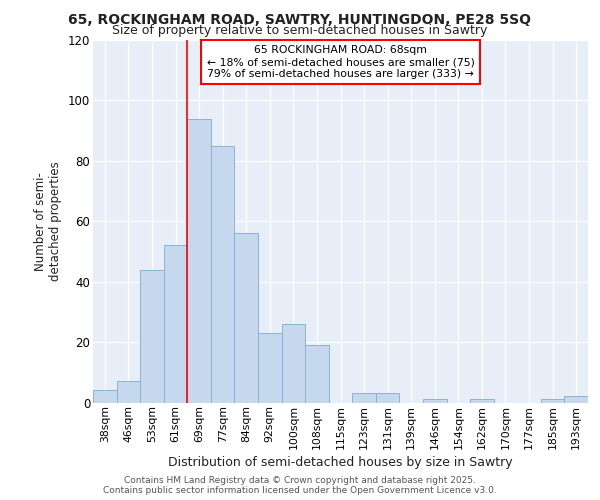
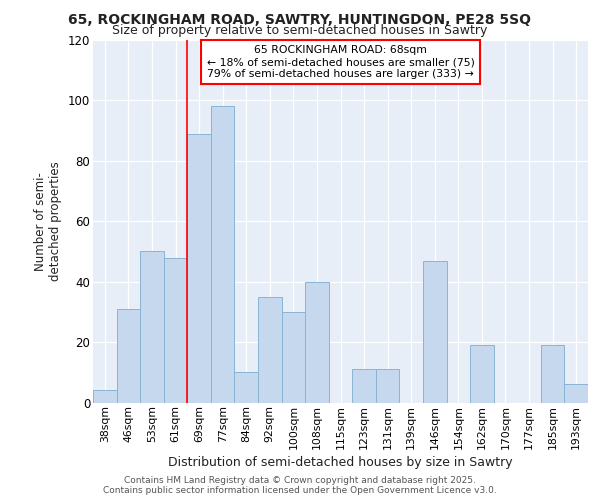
46sqm: 7 -> 31
53sqm: 44 -> 50
61sqm: 52 -> 48
69sqm: 94 -> 89
77sqm: 85 -> 98
84sqm: 56 -> 10
92sqm: 23 -> 35
100sqm: 26 -> 30
108sqm: 19 -> 40
123sqm: 3 -> 11
131sqm: 3 -> 11
146sqm: 1 -> 47
162sqm: 1 -> 19
185sqm: 1 -> 19
193sqm: 2 -> 6
